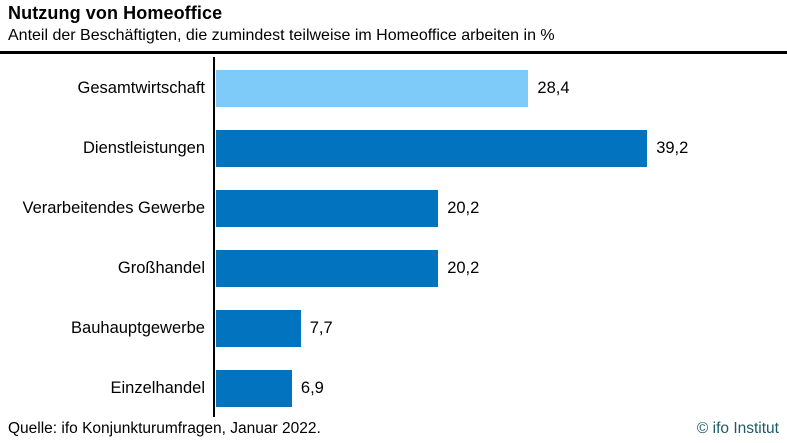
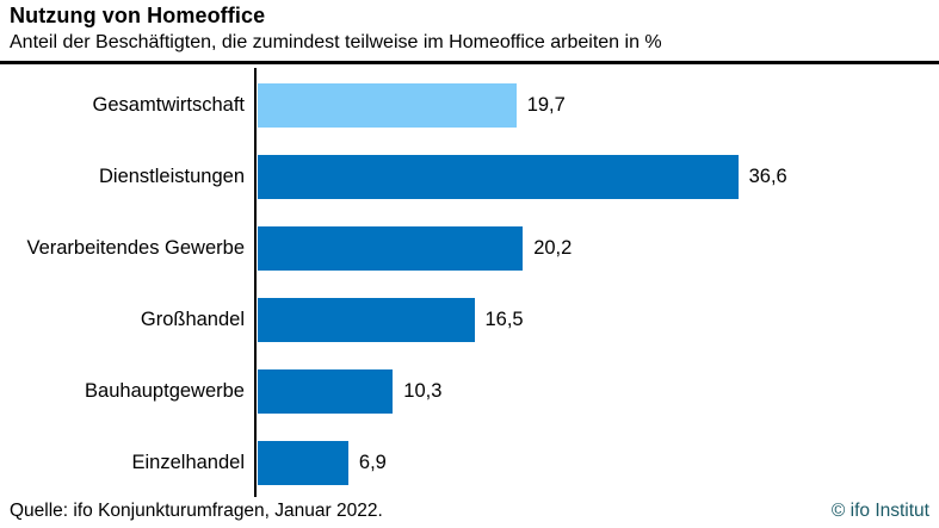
Gesamtwirtschaft: 28,4 -> 19,7
Dienstleistungen: 39,2 -> 36,6
Großhandel: 20,2 -> 16,5
Bauhauptgewerbe: 7,7 -> 10,3
